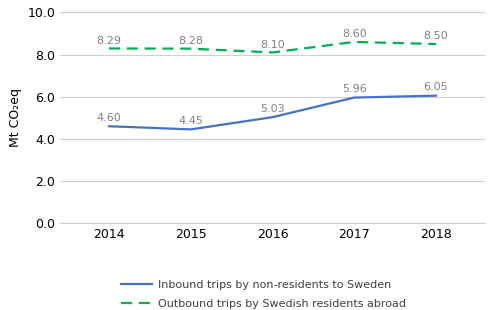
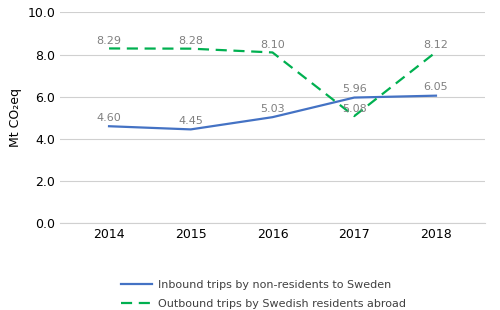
Outbound trips by Swedish residents abroad/2017: 8.60 -> 5.08
Outbound trips by Swedish residents abroad/2018: 8.50 -> 8.12
